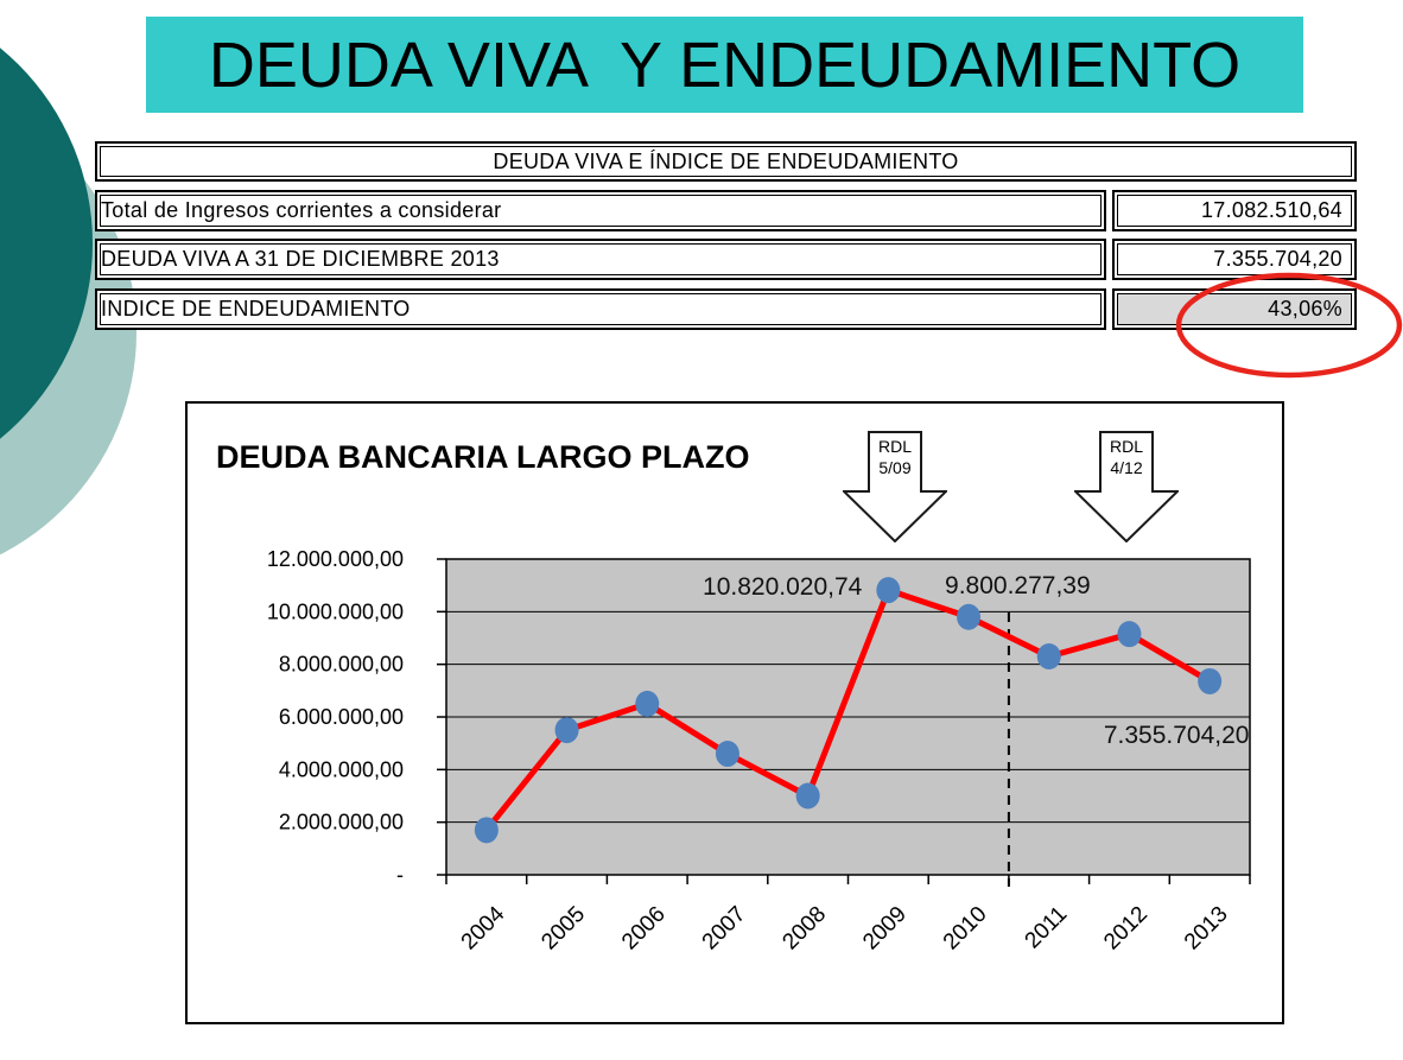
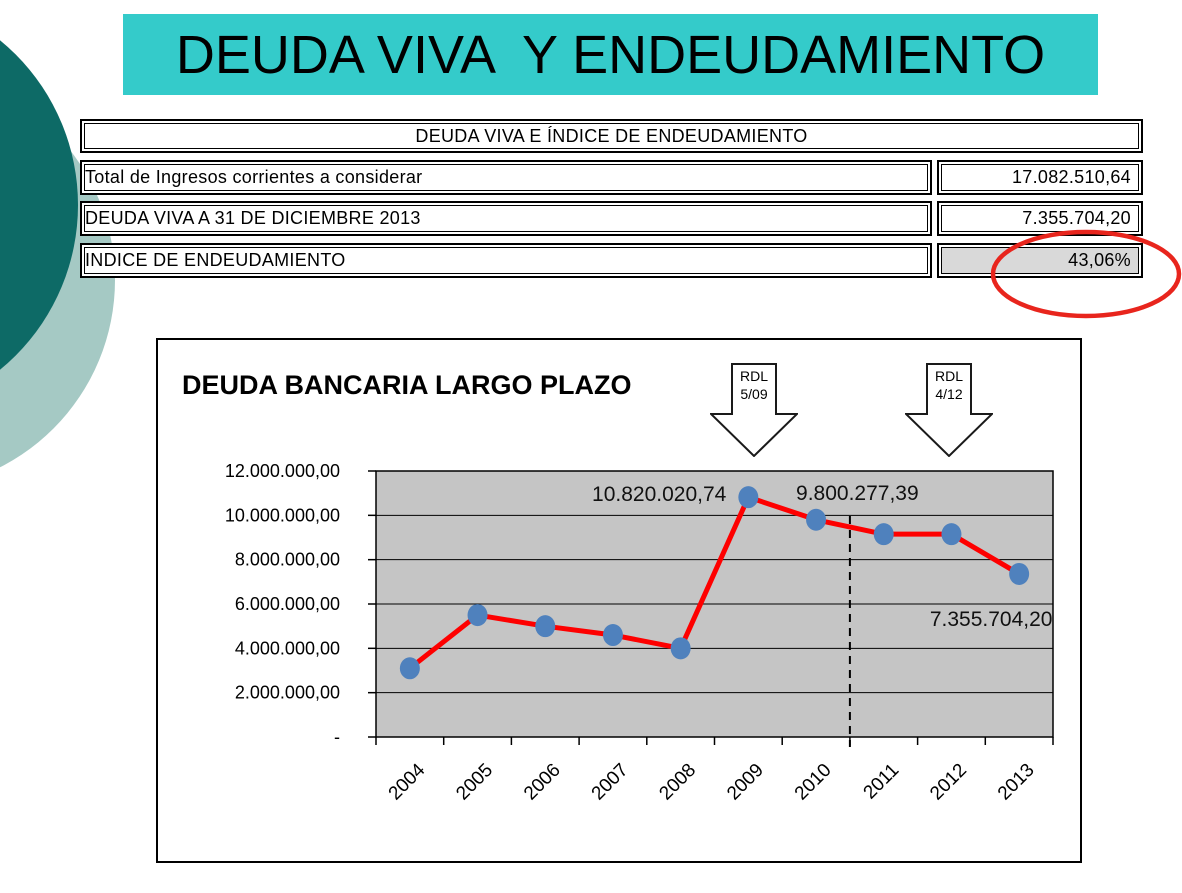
2004: 1700000 -> 3100000
2006: 6500000 -> 5000000
2008: 3000000 -> 4000000
2011: 8300000 -> 9200000
